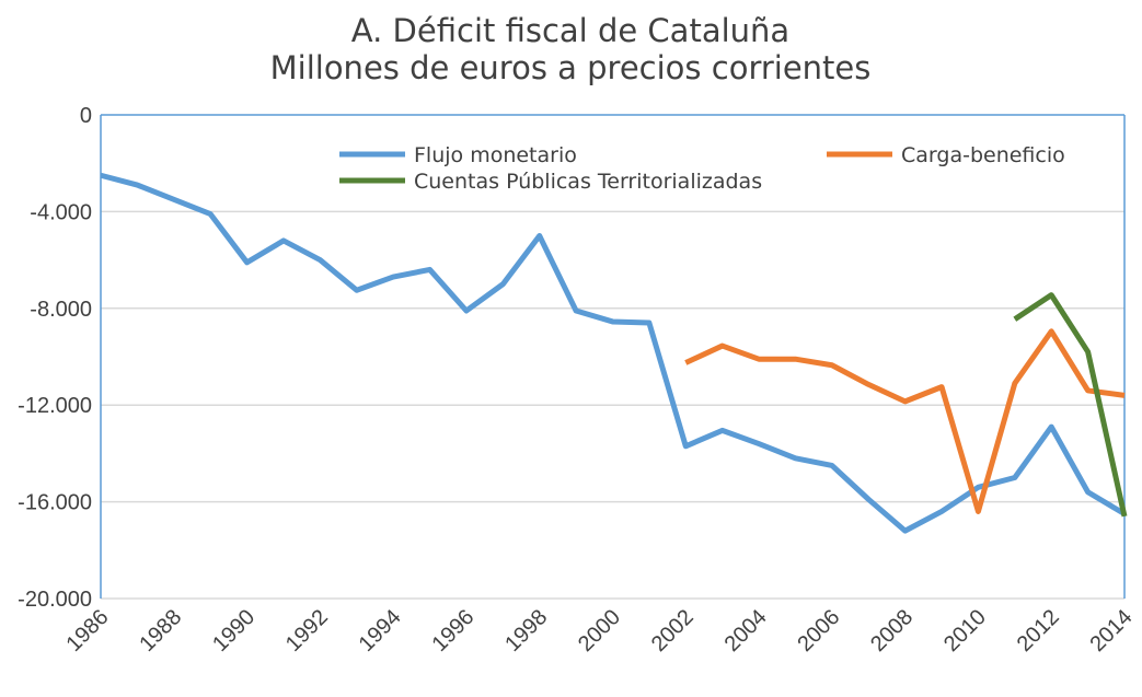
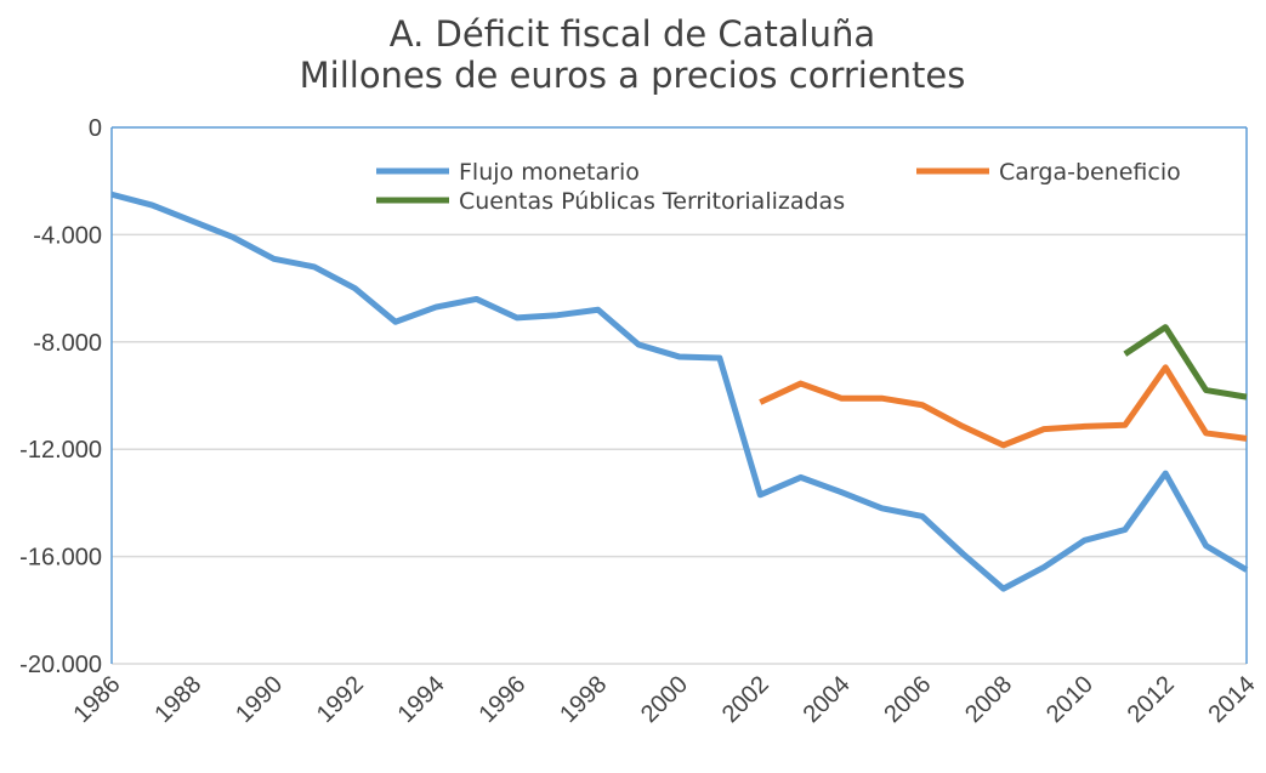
Flujo monetario/1990: -6100 -> -4900
Flujo monetario/1996: -8100 -> -7100
Flujo monetario/1998: -5000 -> -6800
Carga-beneficio/2010: -16400 -> -11200
Cuentas Públicas Territorializadas/2014: -16600 -> -10000
